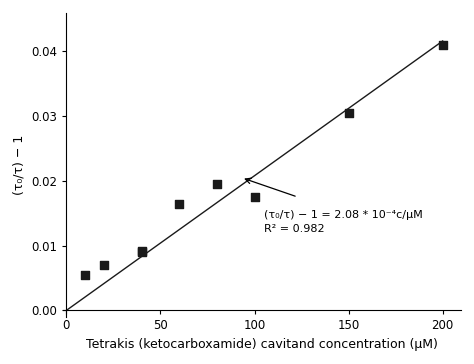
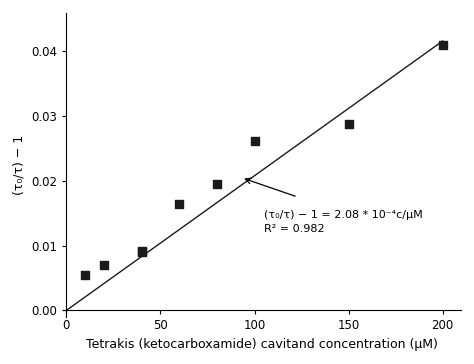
100: 0.0175 -> 0.0262
150: 0.0305 -> 0.0288
